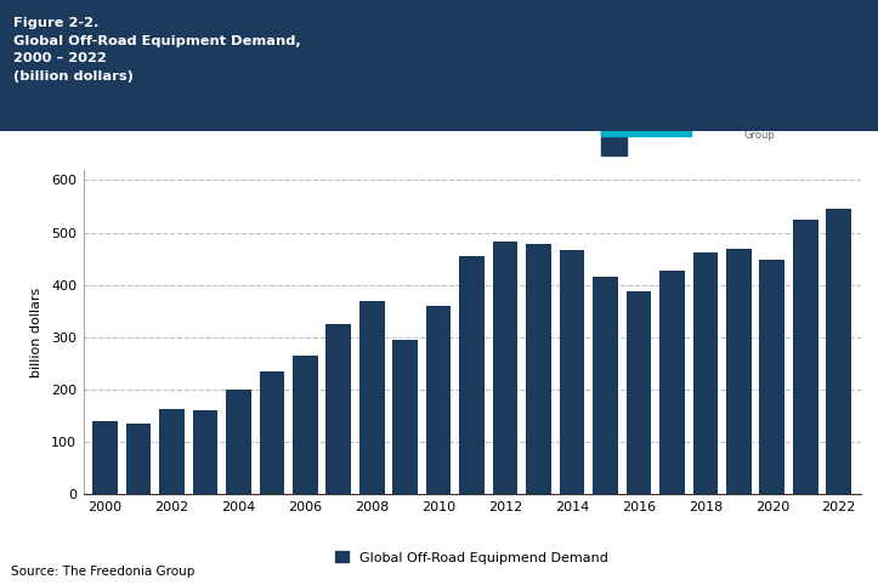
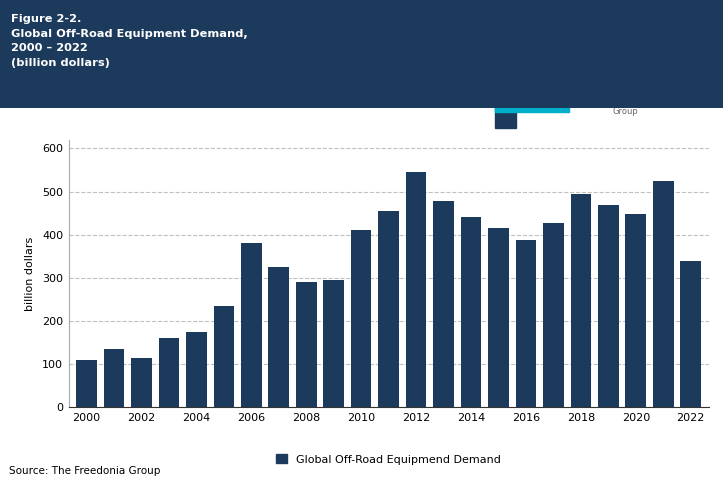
2000: 140 -> 110
2002: 162 -> 115
2004: 200 -> 175
2006: 265 -> 380
2008: 370 -> 290
2010: 360 -> 410
2012: 483 -> 545
2014: 467 -> 440
2018: 462 -> 495
2022: 546 -> 340
